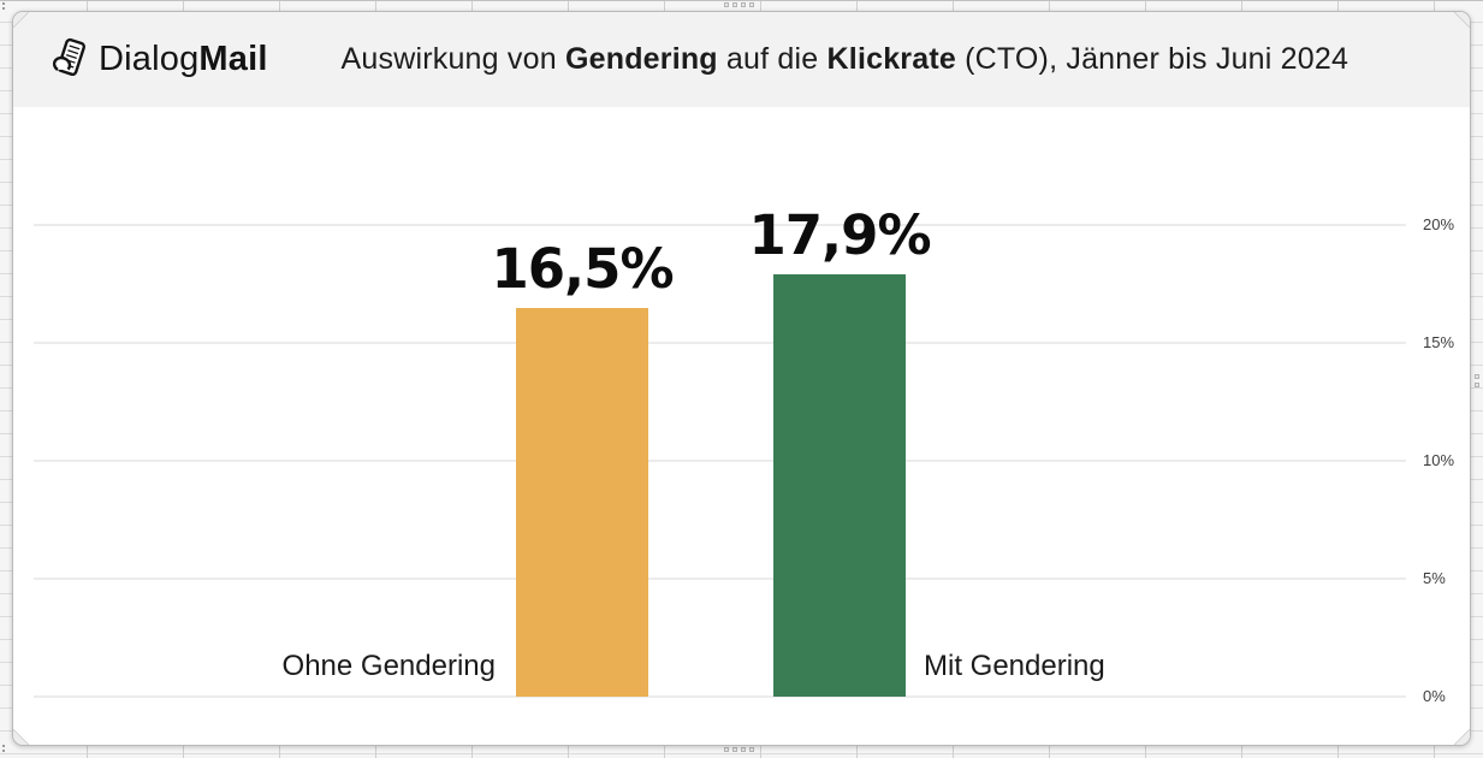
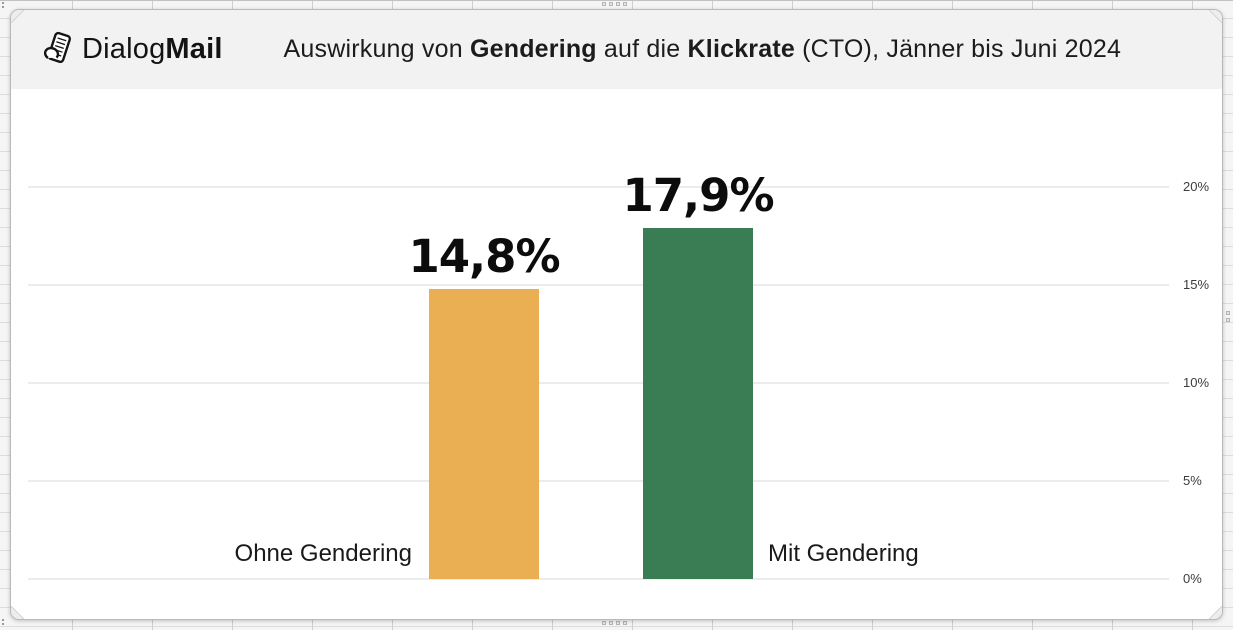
Ohne Gendering: 16,5% -> 14,8%
